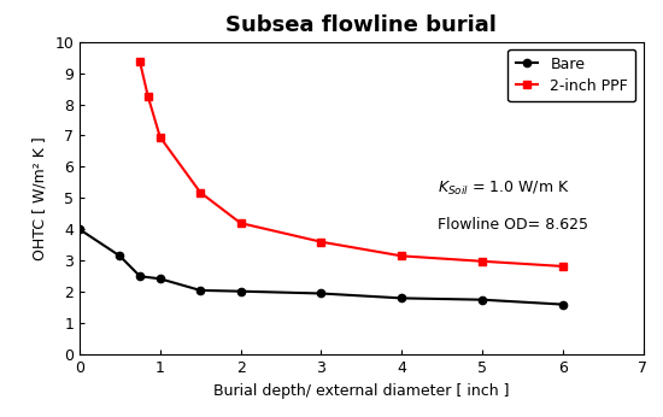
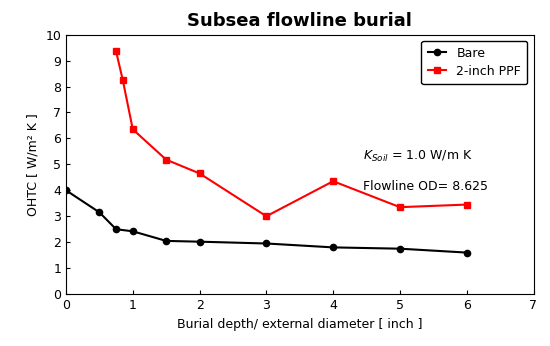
2-inch PPF/1: 6.95 -> 6.35
2-inch PPF/2: 4.20 -> 4.65
2-inch PPF/3: 3.60 -> 3.00
2-inch PPF/4: 3.15 -> 4.35
2-inch PPF/5: 2.98 -> 3.35
2-inch PPF/6: 2.82 -> 3.45
